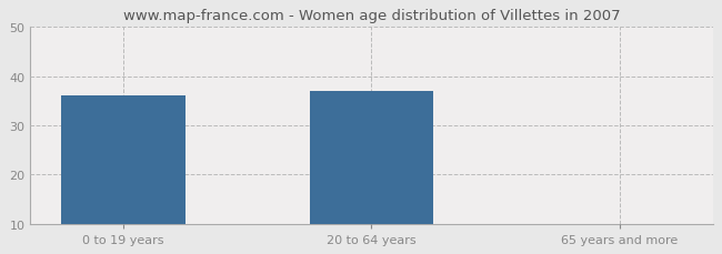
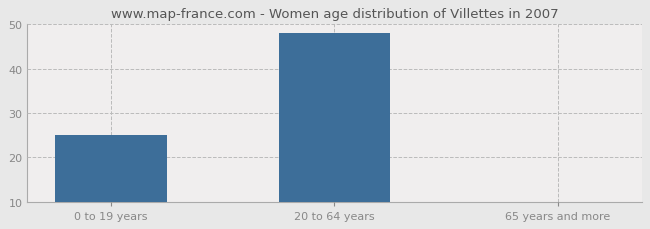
0 to 19 years: 36 -> 25
20 to 64 years: 37 -> 48
